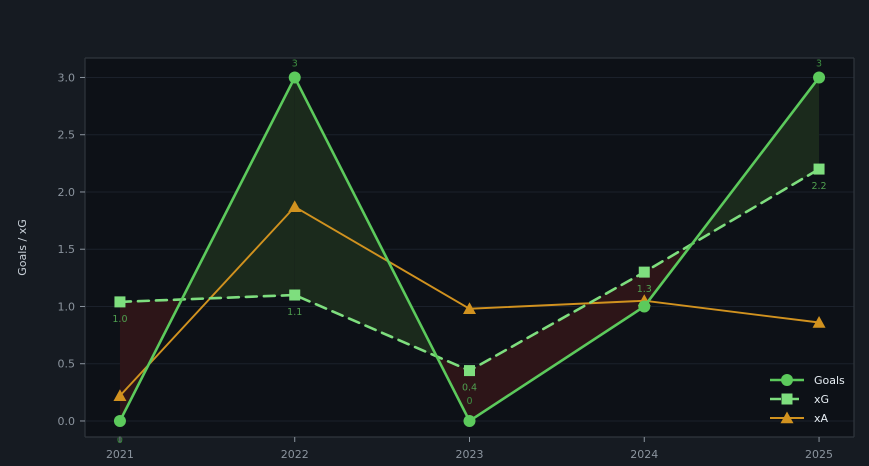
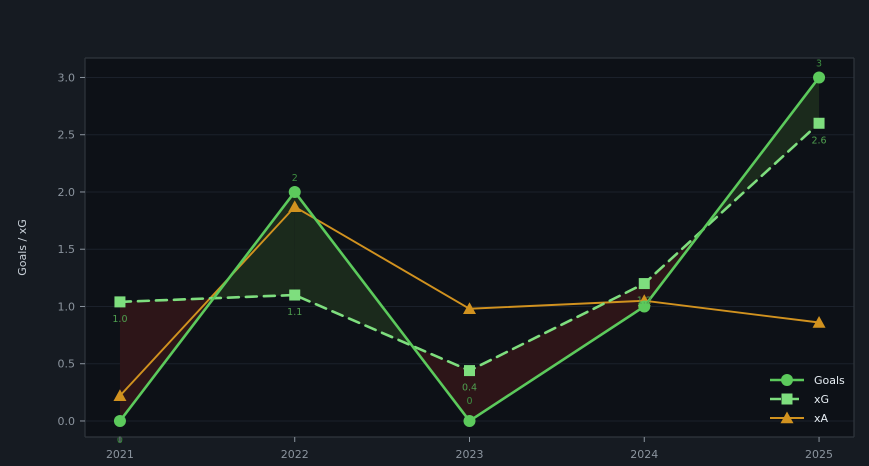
Goals/2022: 3 -> 2
xG/2024: 1.3 -> 1.2
xG/2025: 2.2 -> 2.6
